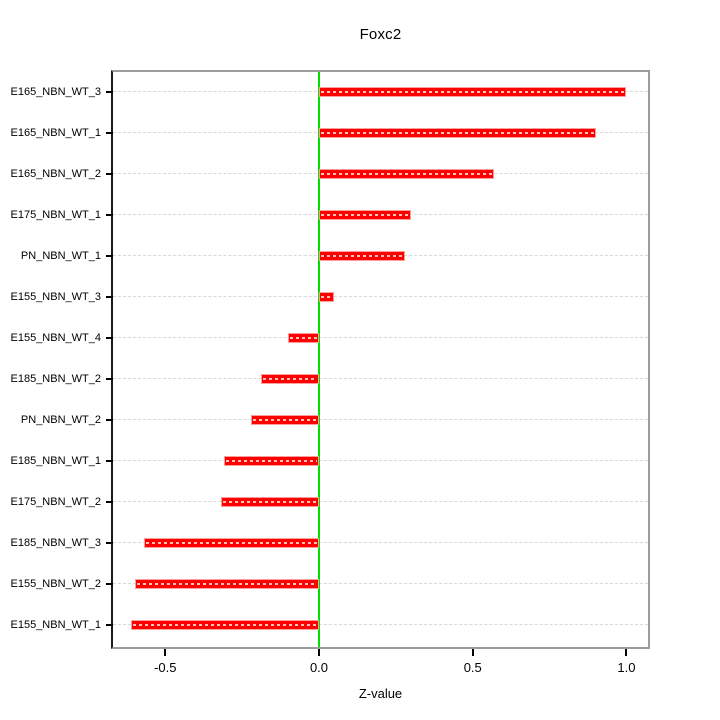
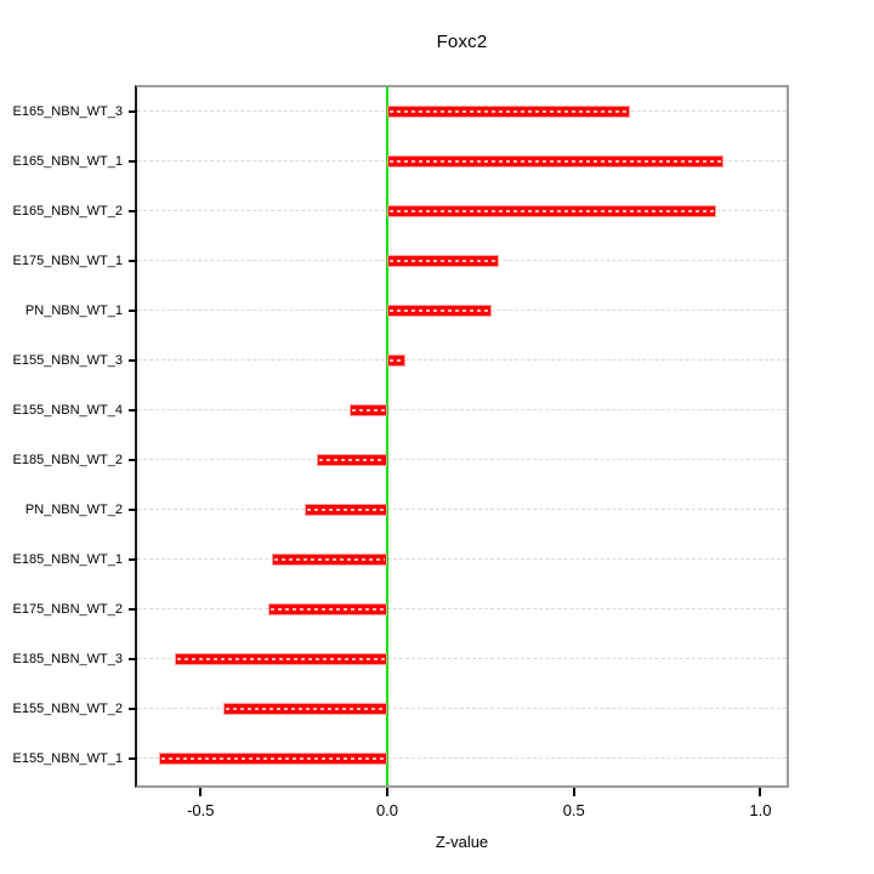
E165_NBN_WT_3: 1.00 -> 0.65
E165_NBN_WT_2: 0.57 -> 0.88
E155_NBN_WT_2: -0.60 -> -0.44
